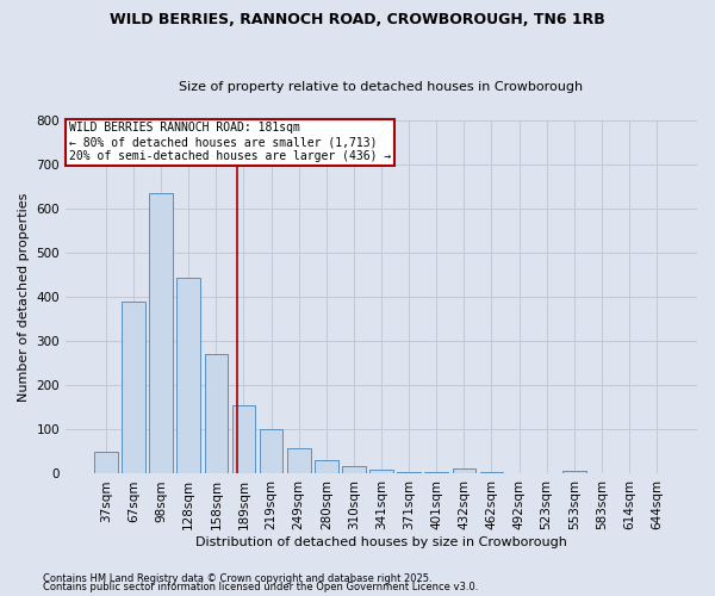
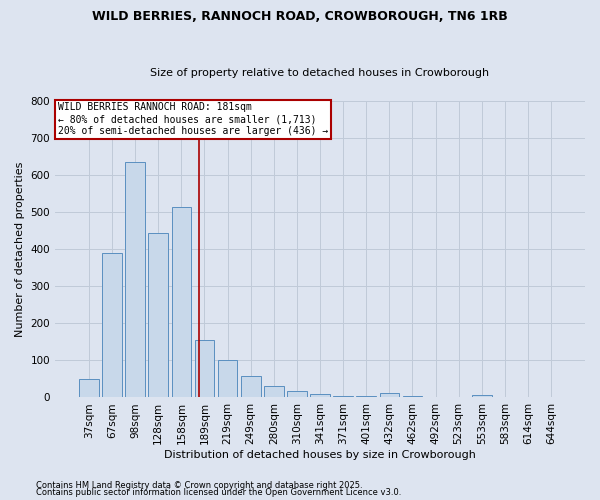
158sqm: 270 -> 515
